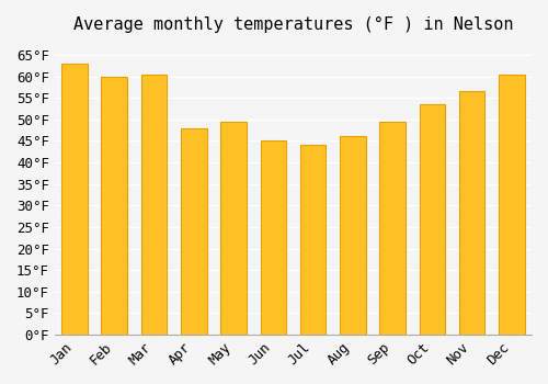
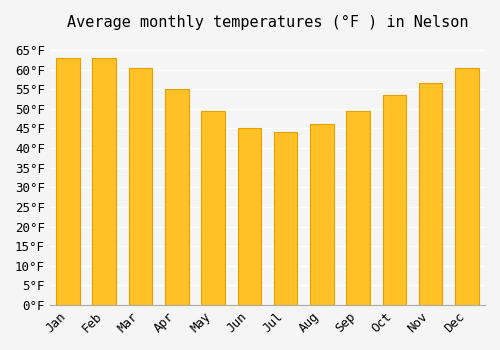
Feb: 60.0°F -> 63.0°F
Apr: 48.0°F -> 55.0°F
